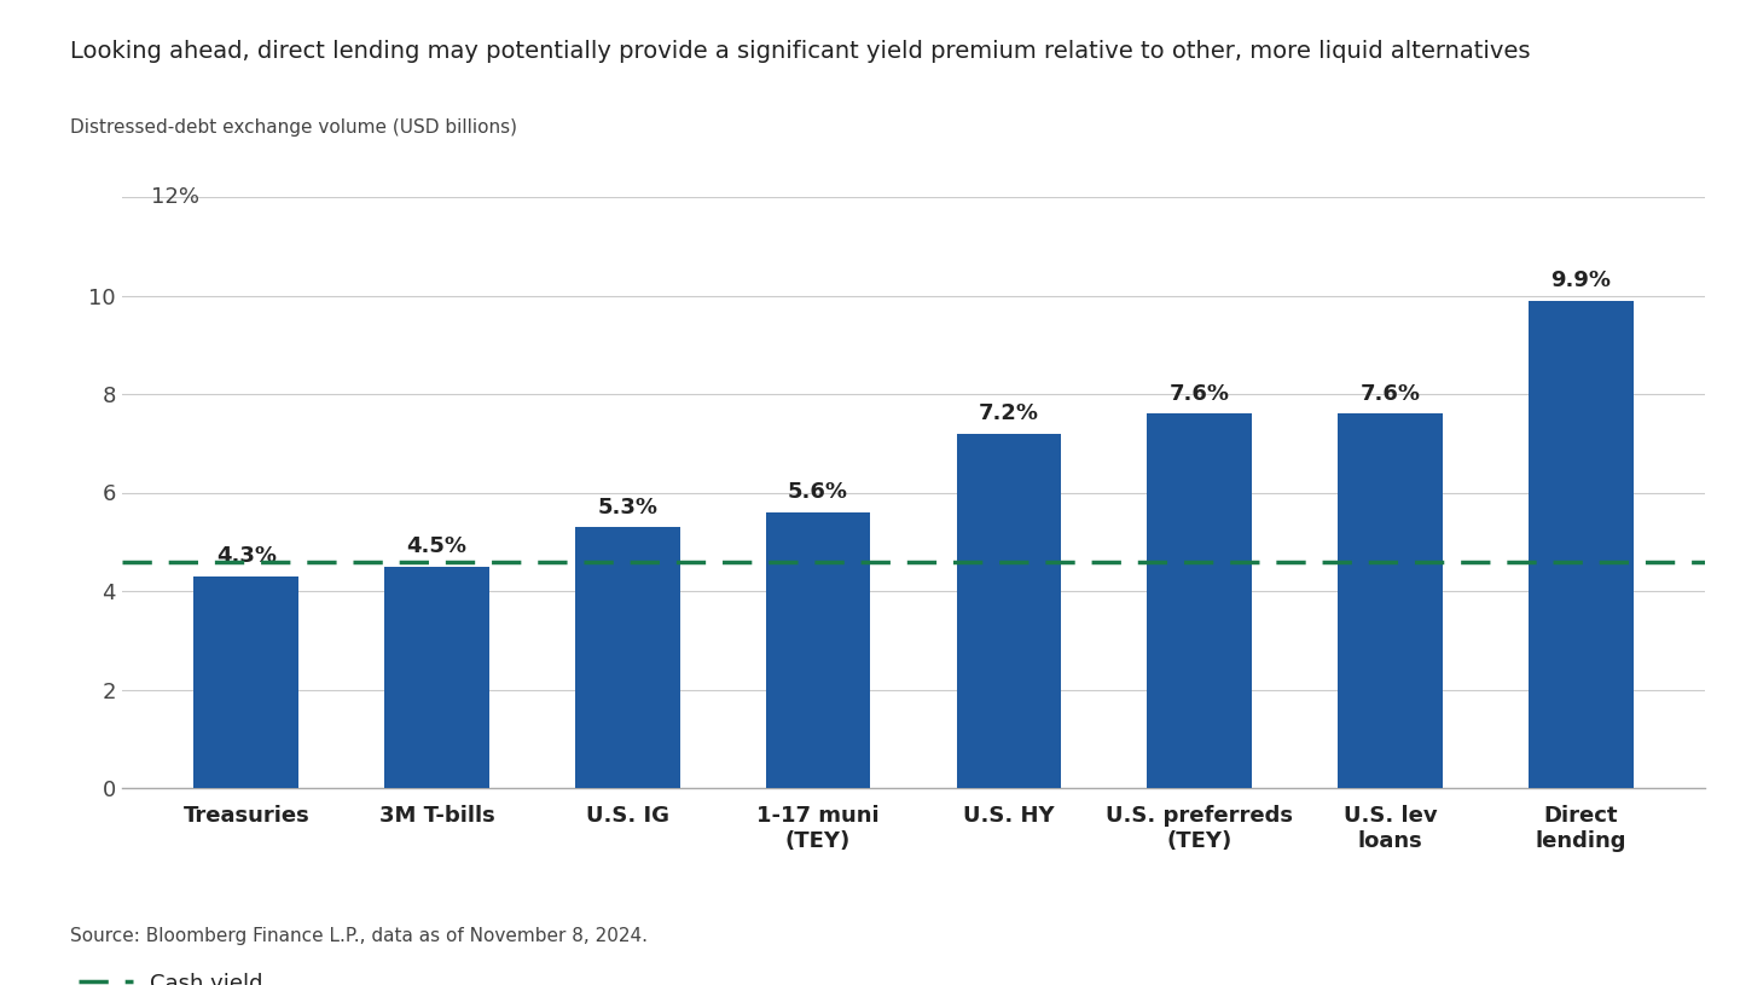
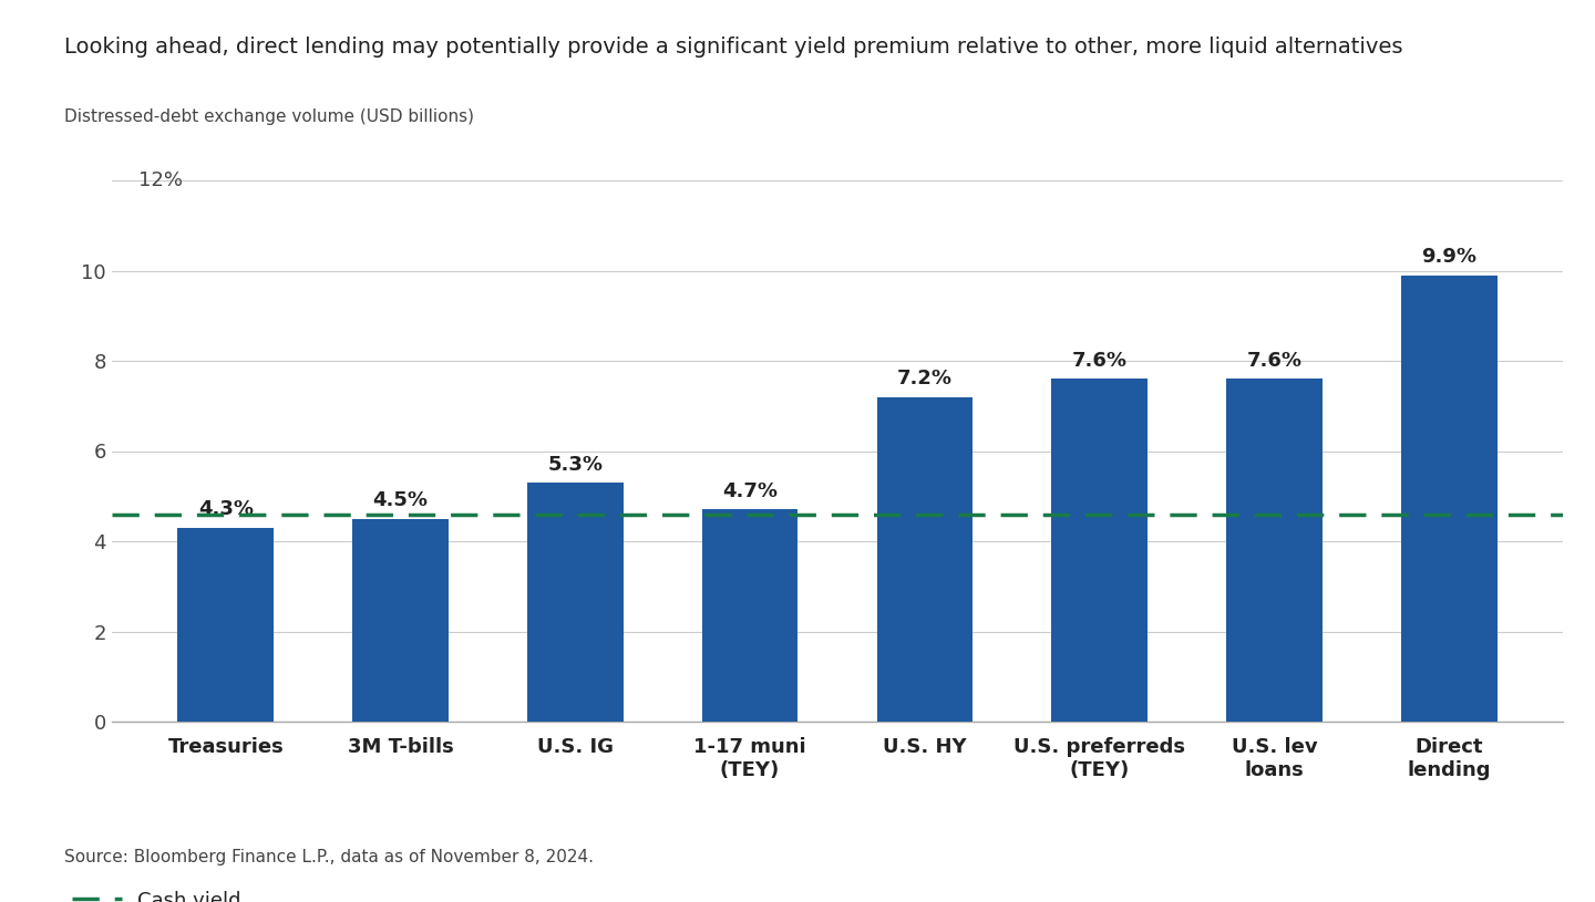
1-17 muni (TEY): 5.6% -> 4.7%
